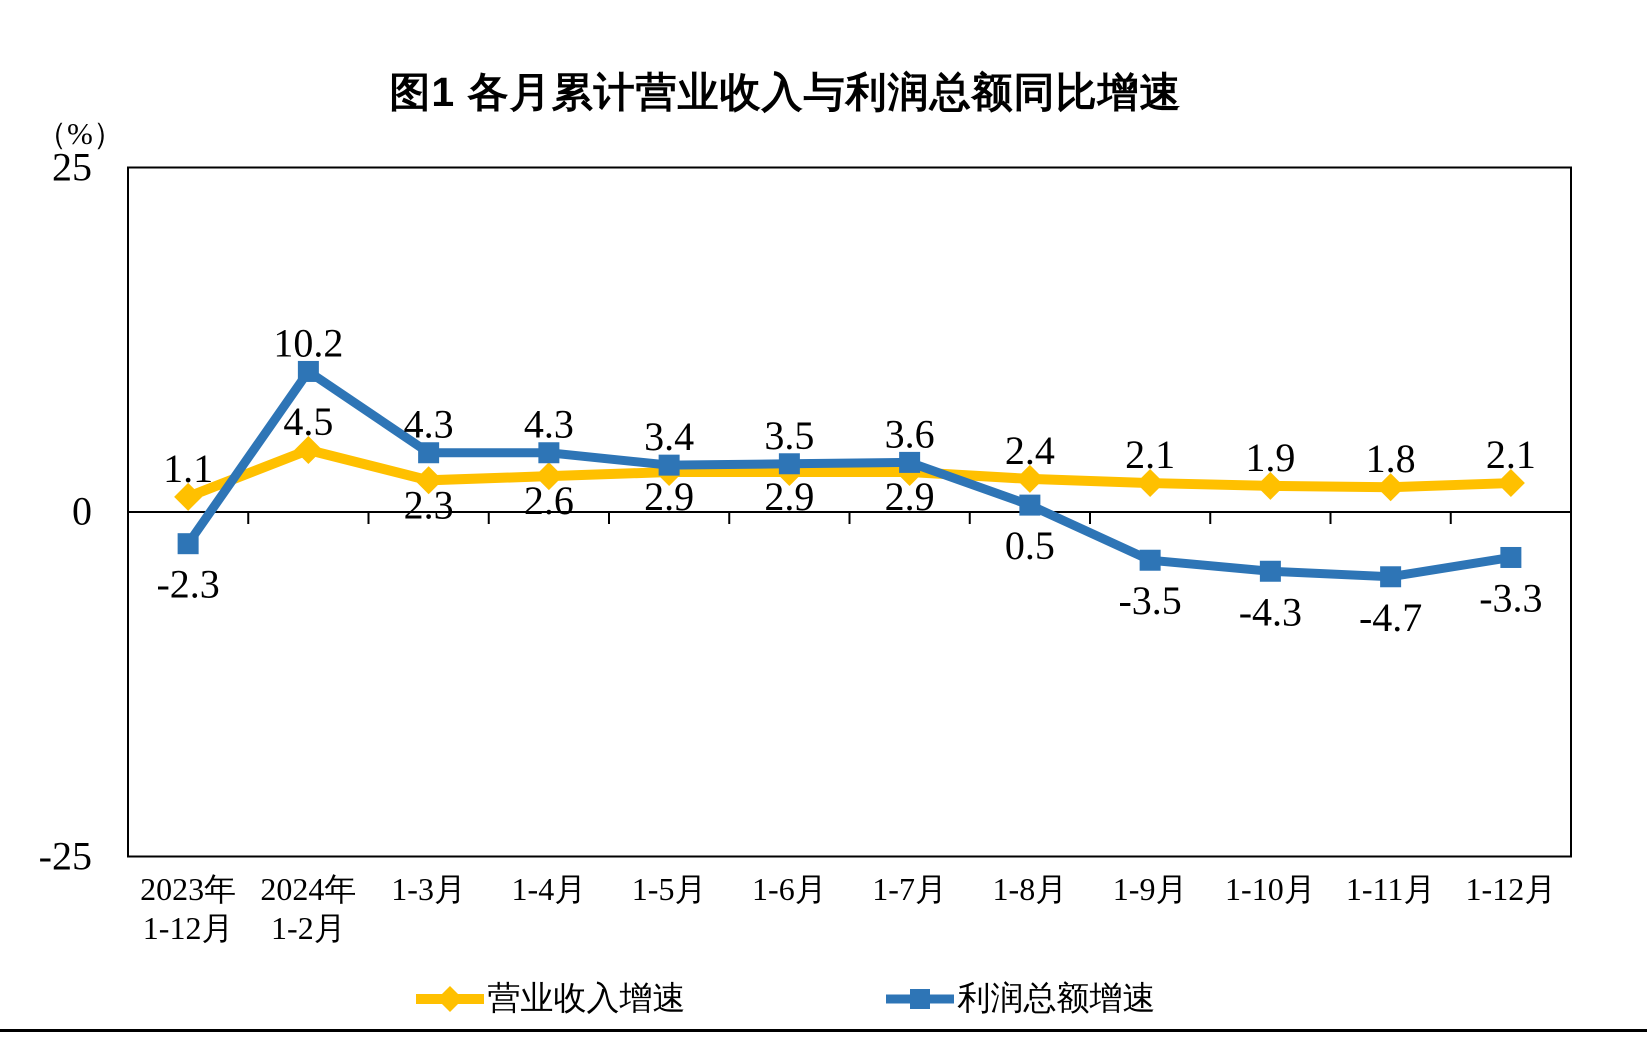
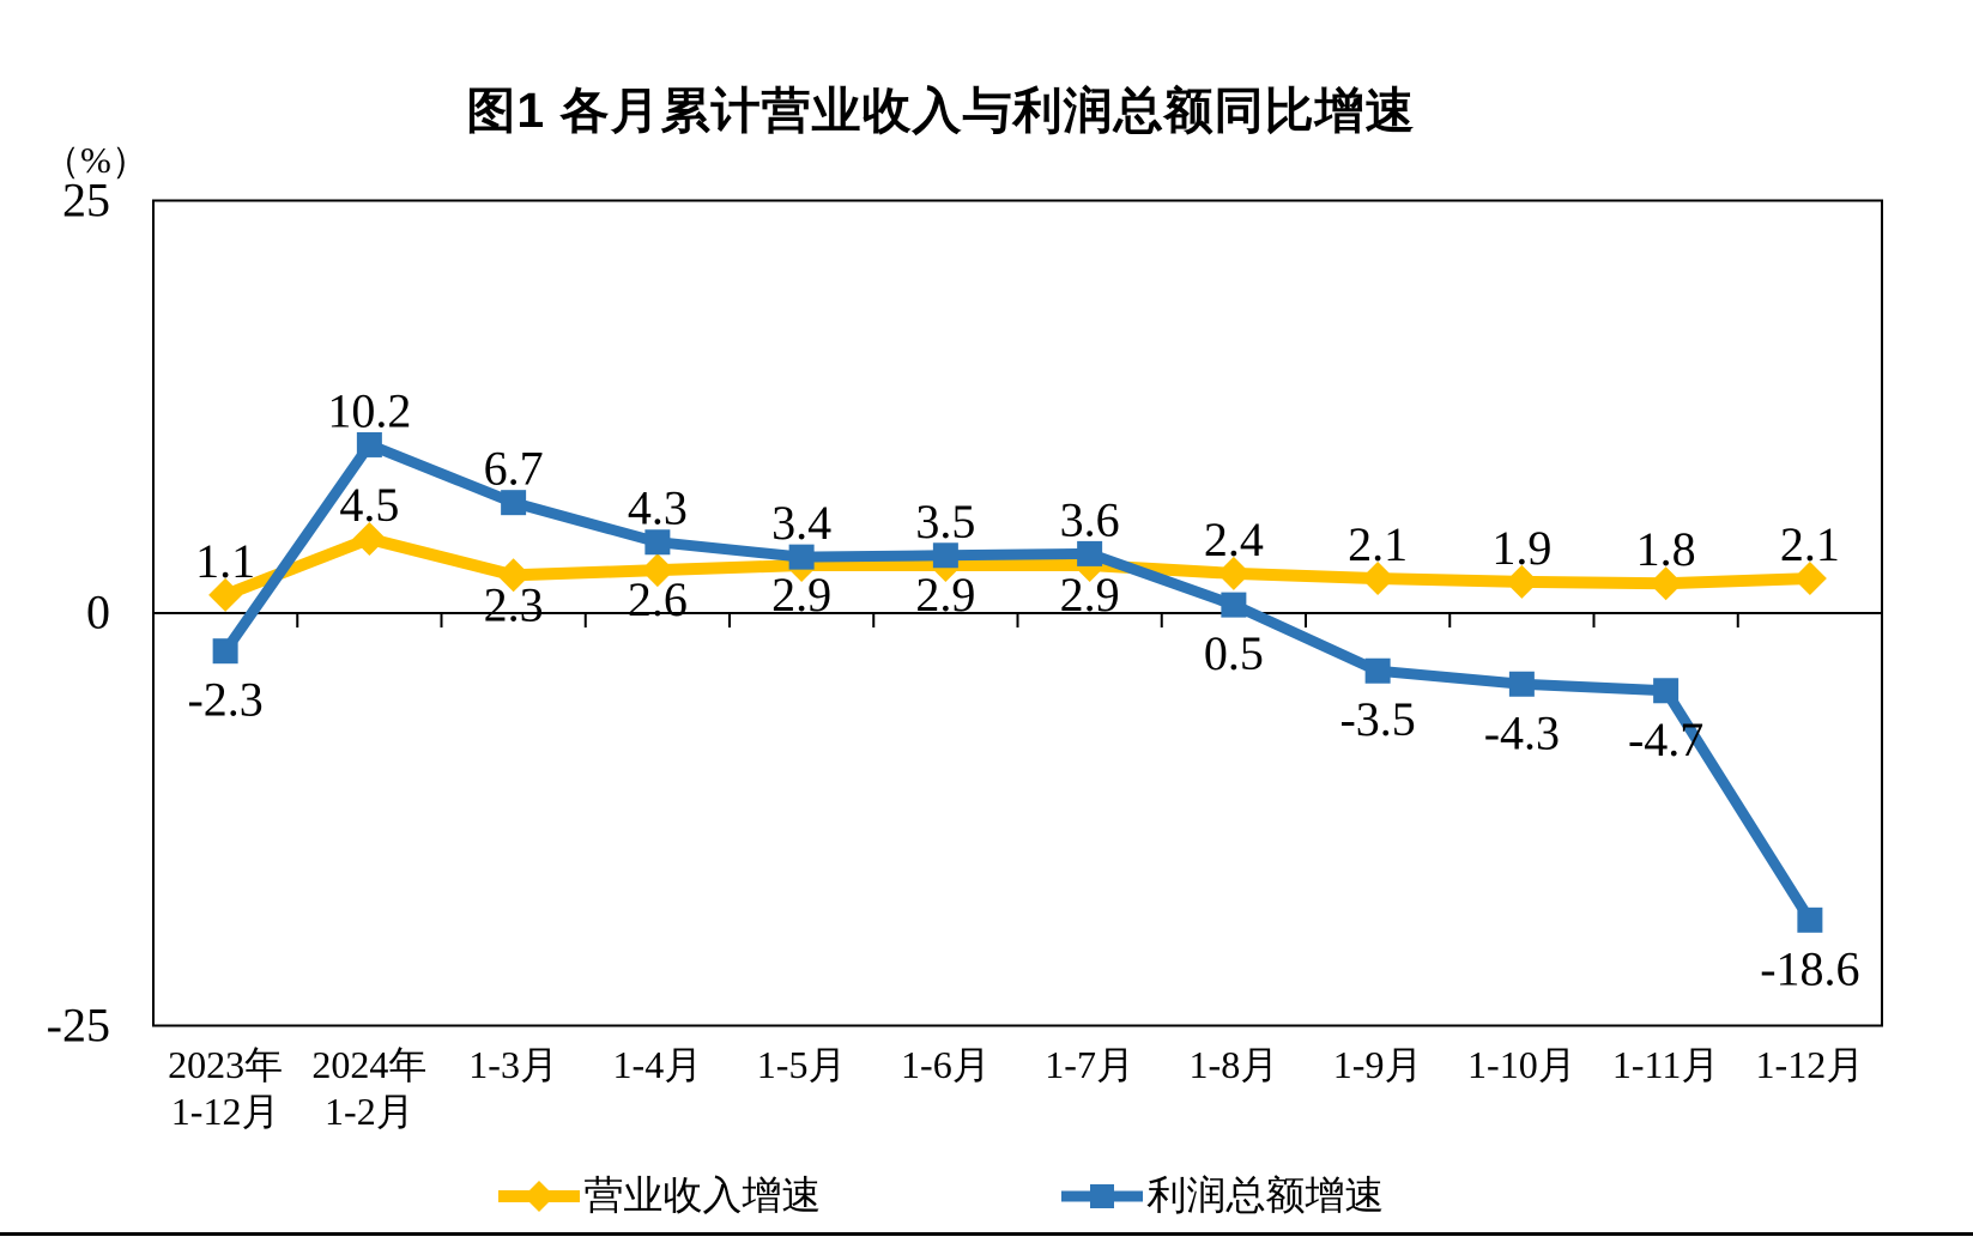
利润总额增速/1-3月: 4.3 -> 6.7
利润总额增速/1-12月: -3.3 -> -18.6
